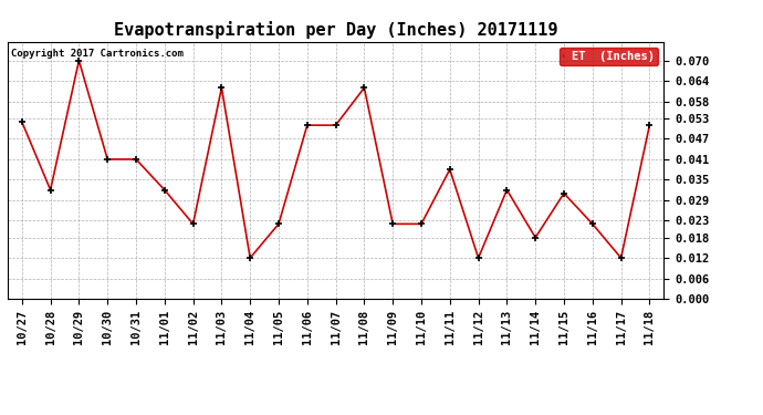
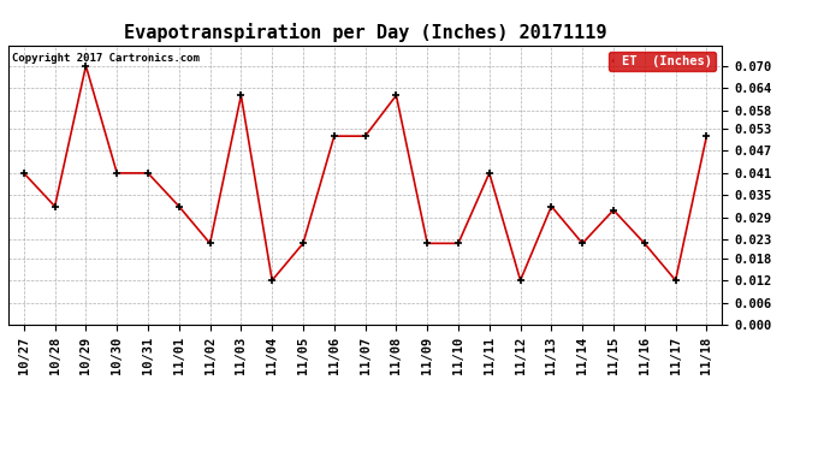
10/27: 0.052 -> 0.041
11/11: 0.038 -> 0.041
11/14: 0.018 -> 0.022
